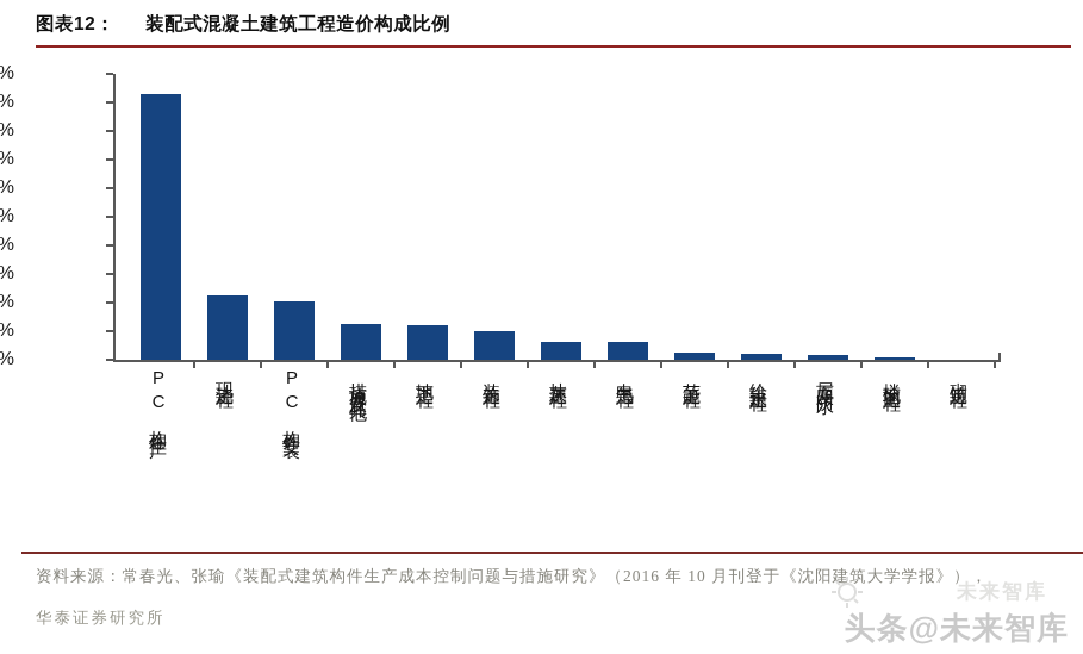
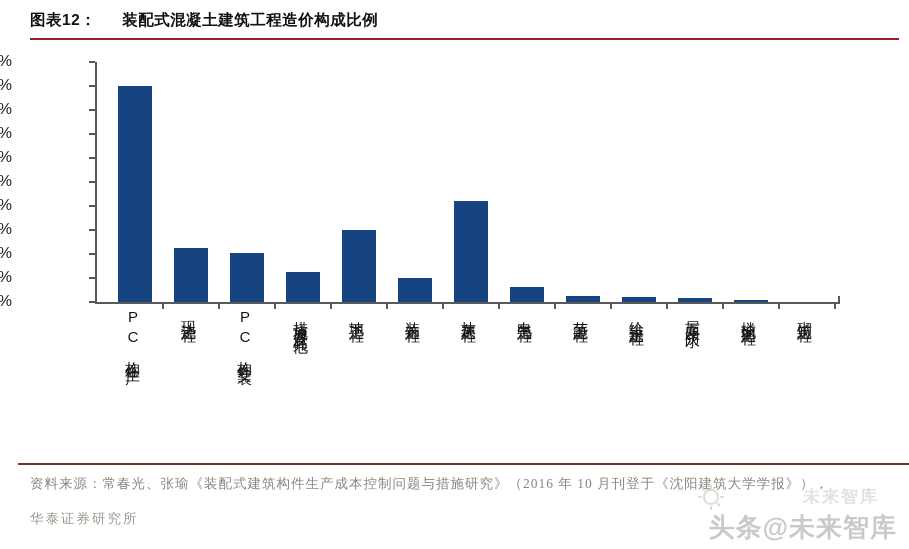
PC构件生产: 46% -> 45%
地下工程: 6% -> 15%
抹灰工程: 3% -> 21%
